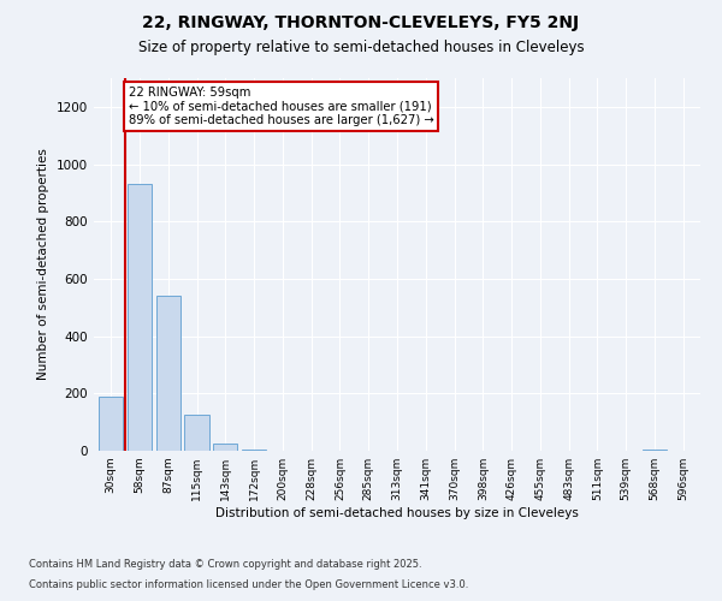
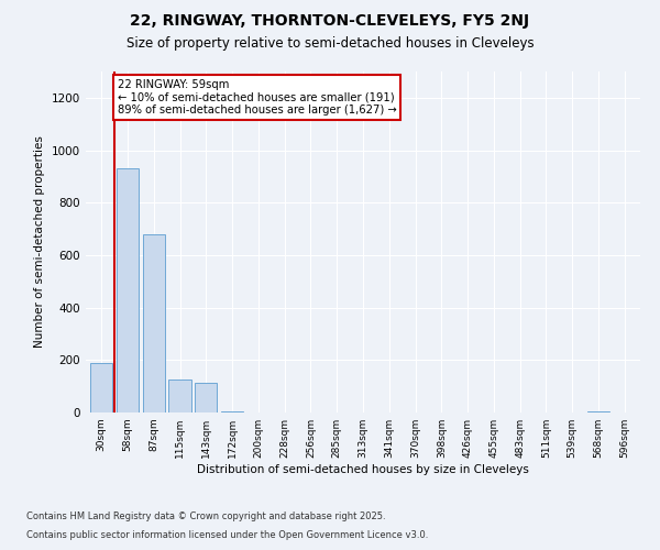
87sqm: 540 -> 680
143sqm: 25 -> 115
